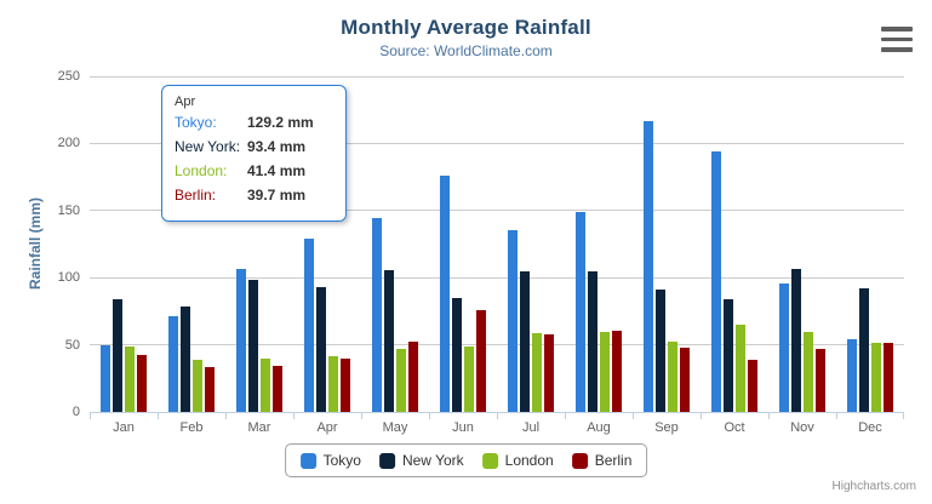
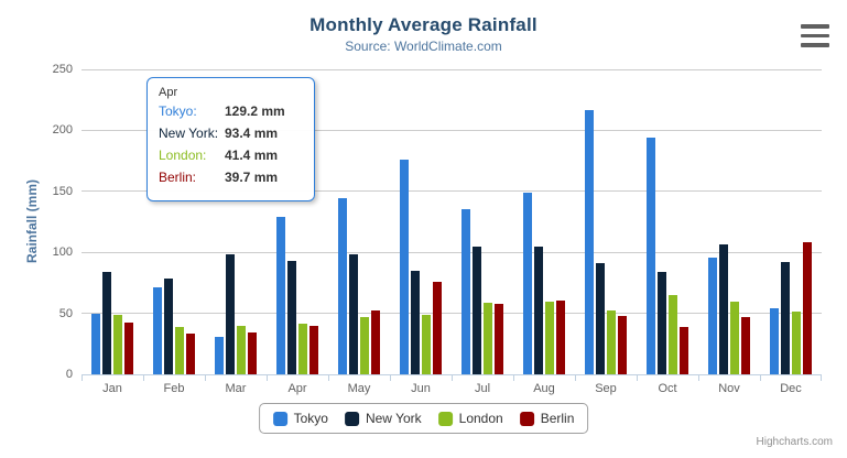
Tokyo/Mar: 106 -> 31
New York/May: 106 -> 98
Berlin/Dec: 51 -> 108
